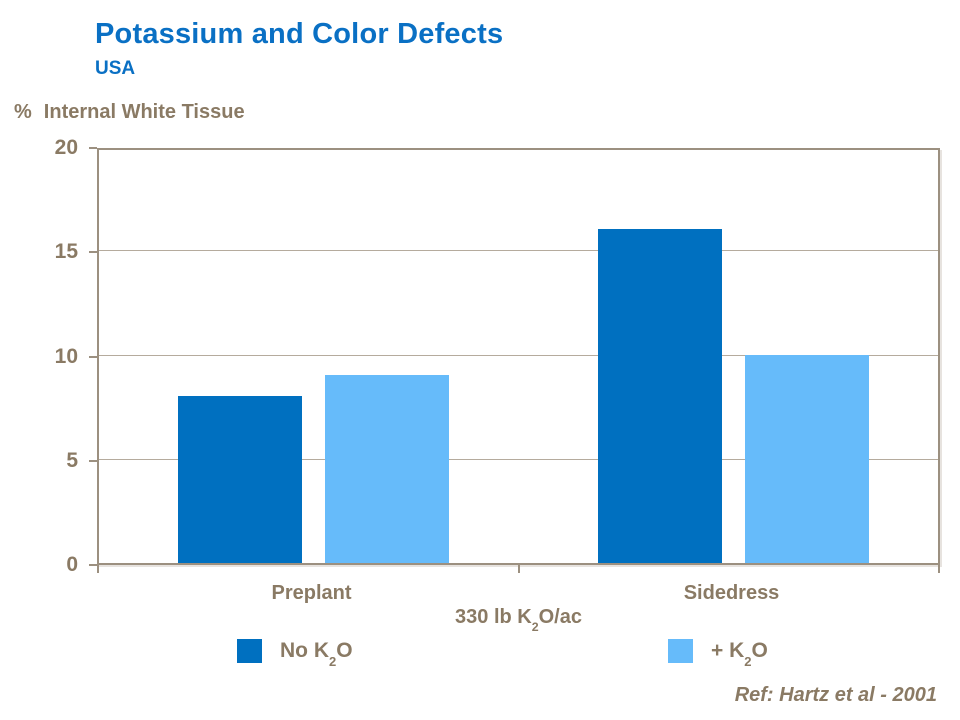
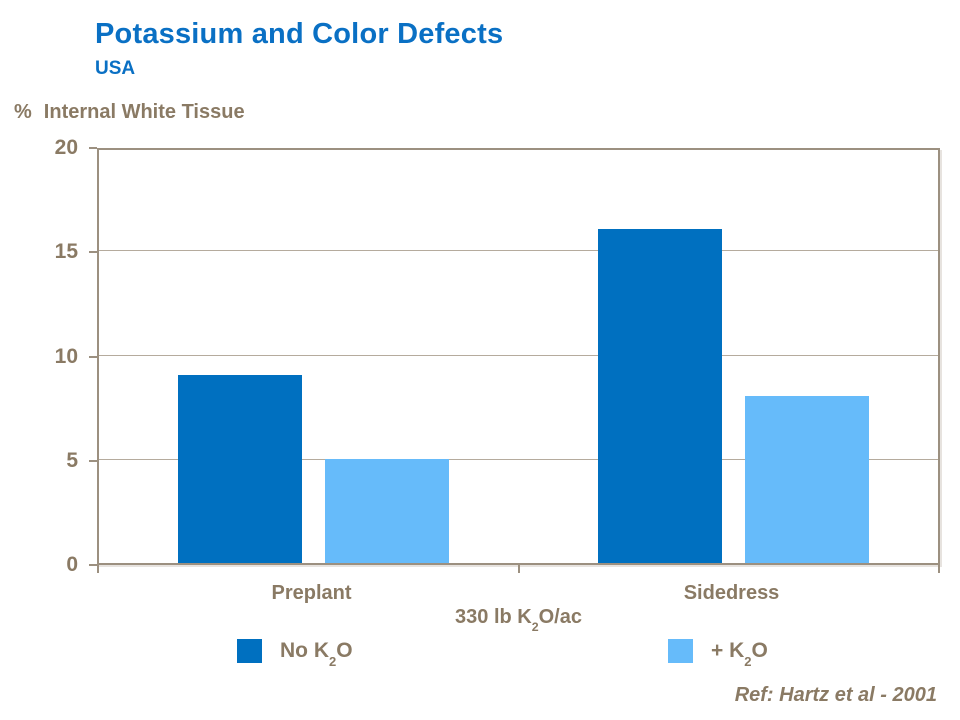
No K2O/Preplant: 8 -> 9
+ K2O/Preplant: 9 -> 5
+ K2O/Sidedress: 10 -> 8
